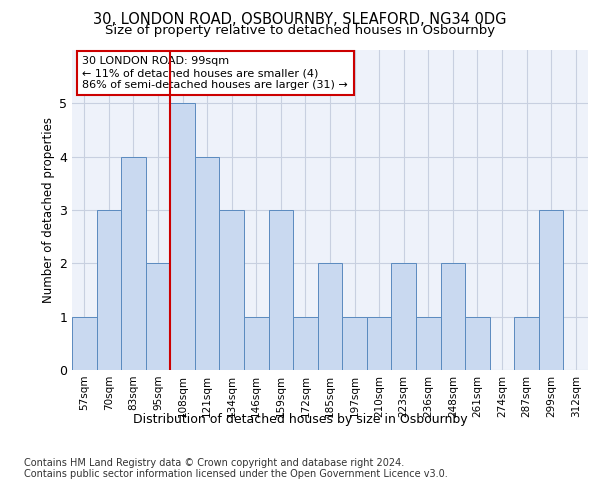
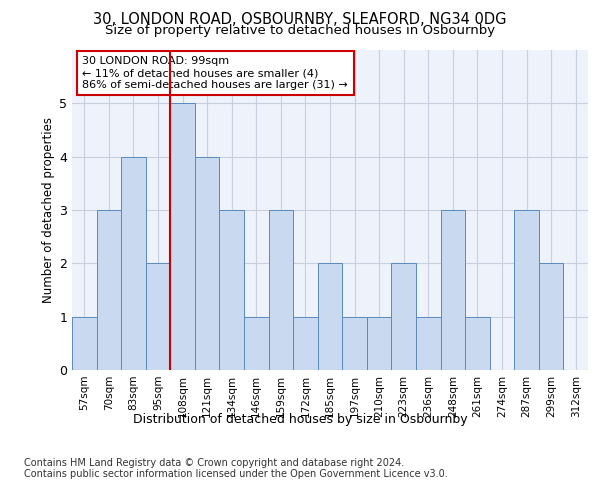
248sqm: 2 -> 3
287sqm: 1 -> 3
299sqm: 3 -> 2
